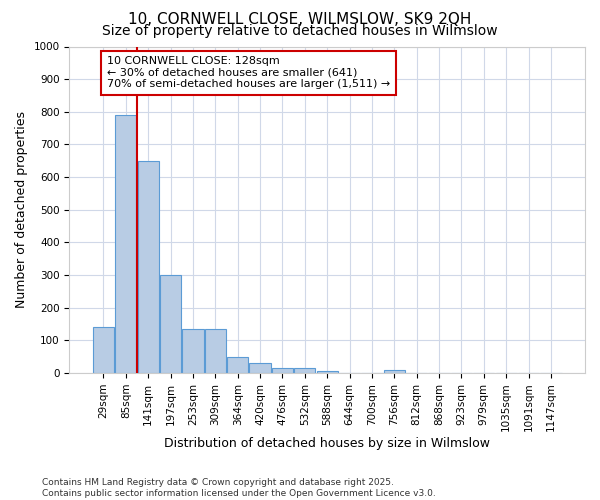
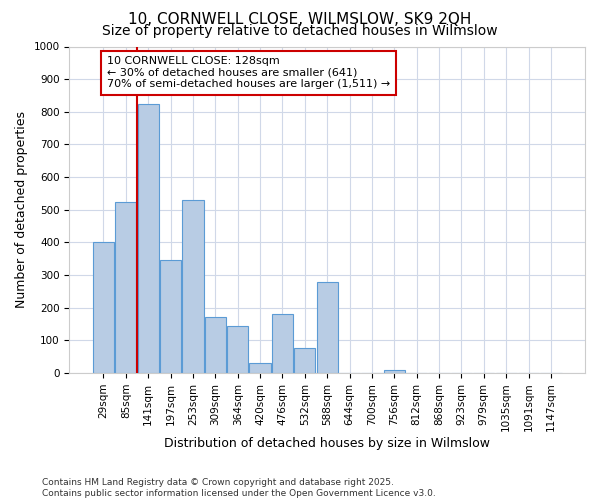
29sqm: 140 -> 400
85sqm: 790 -> 525
141sqm: 650 -> 825
197sqm: 300 -> 345
253sqm: 135 -> 530
309sqm: 135 -> 170
364sqm: 50 -> 145
476sqm: 15 -> 180
532sqm: 15 -> 75
588sqm: 5 -> 280
